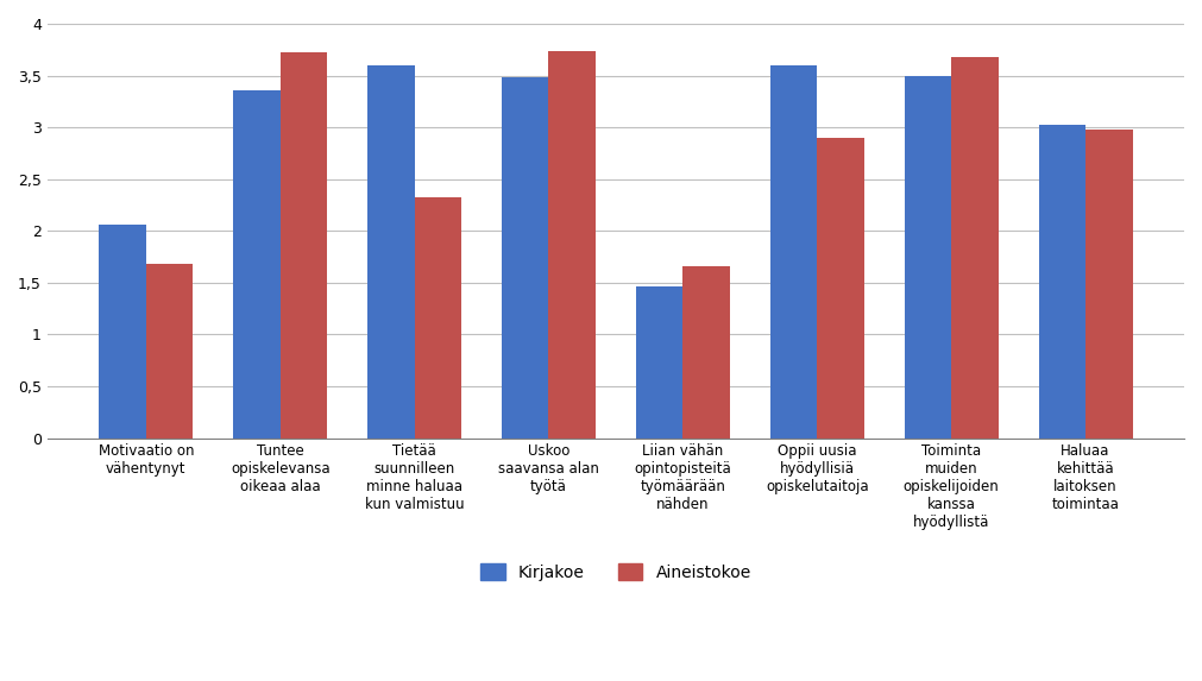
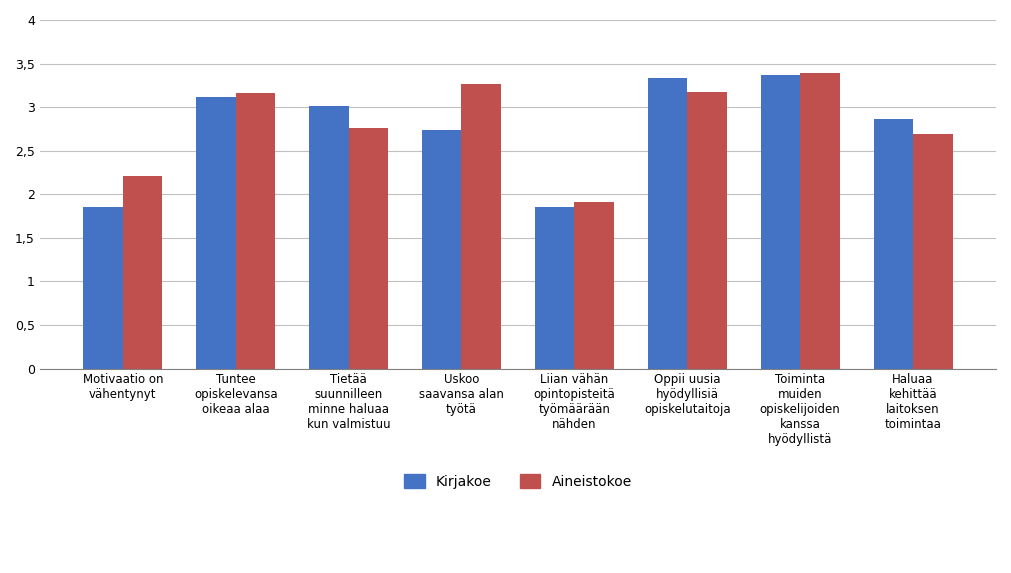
Kirjakoe/Motivaatio on vähentynyt: 2,06 -> 1,86
Aineistokoe/Motivaatio on vähentynyt: 1,68 -> 2,21
Kirjakoe/Tuntee opiskelevansa oikeaa alaa: 3,36 -> 3,12
Aineistokoe/Tuntee opiskelevansa oikeaa alaa: 3,72 -> 3,16
Kirjakoe/Tietää suunnilleen minne haluaa kun valmistuu: 3,60 -> 3,01
Aineistokoe/Tietää suunnilleen minne haluaa kun valmistuu: 2,32 -> 2,76
Kirjakoe/Uskoo saavansa alan työtä: 3,48 -> 2,74
Aineistokoe/Uskoo saavansa alan työtä: 3,74 -> 3,27
Kirjakoe/Liian vähän opintopisteitä työmäärään nähden: 1,46 -> 1,85
Aineistokoe/Liian vähän opintopisteitä työmäärään nähden: 1,66 -> 1,91
Kirjakoe/Oppii uusia hyödyllisiä opiskelutaitoja: 3,60 -> 3,34
Aineistokoe/Oppii uusia hyödyllisiä opiskelutaitoja: 2,90 -> 3,17
Kirjakoe/Toiminta muiden opiskelijoiden kanssa hyödyllistä: 3,50 -> 3,37
Aineistokoe/Toiminta muiden opiskelijoiden kanssa hyödyllistä: 3,68 -> 3,39
Kirjakoe/Haluaa kehittää laitoksen toimintaa: 3,02 -> 2,86
Aineistokoe/Haluaa kehittää laitoksen toimintaa: 2,98 -> 2,69
